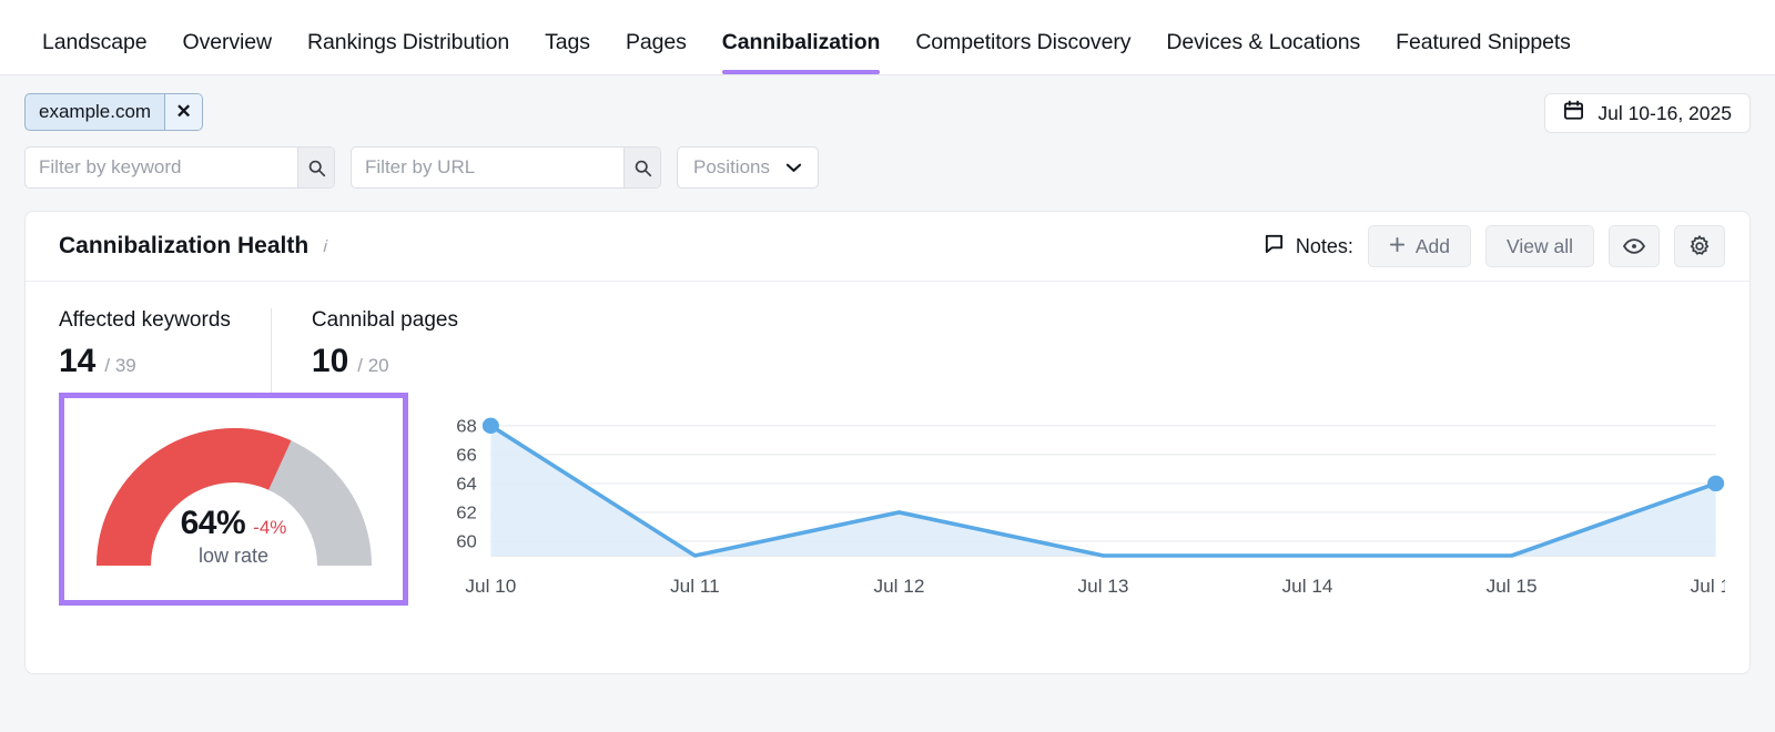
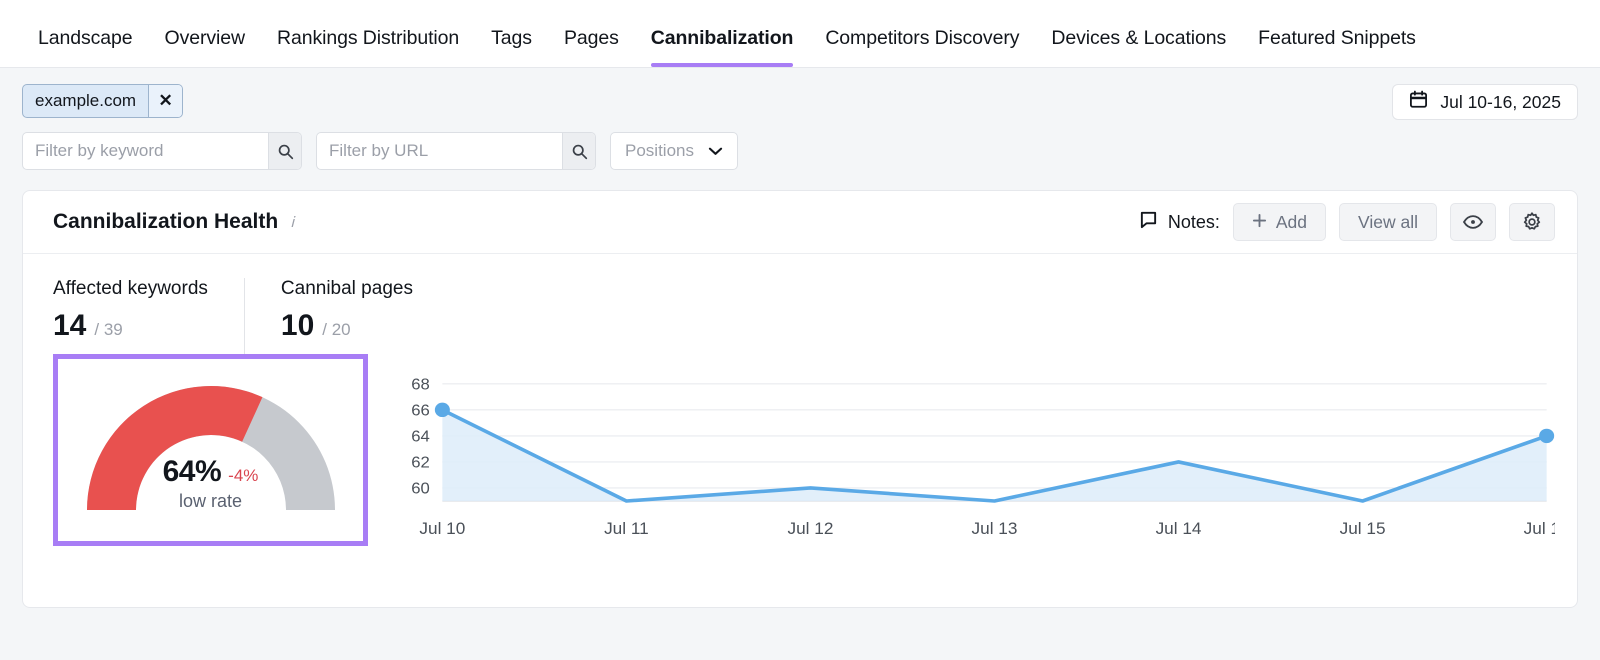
Jul 10: 68 -> 66
Jul 12: 62 -> 60
Jul 14: 59 -> 62
